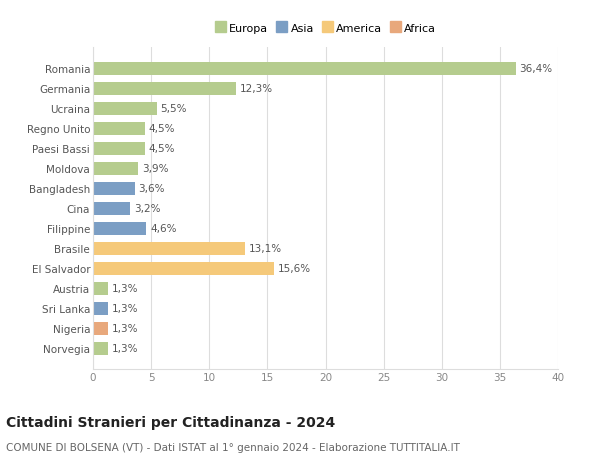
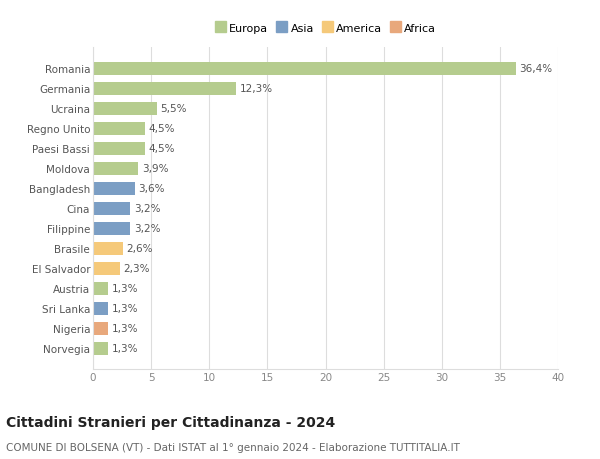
Filippine: 4,6% -> 3,2%
Brasile: 13,1% -> 2,6%
El Salvador: 15,6% -> 2,3%
